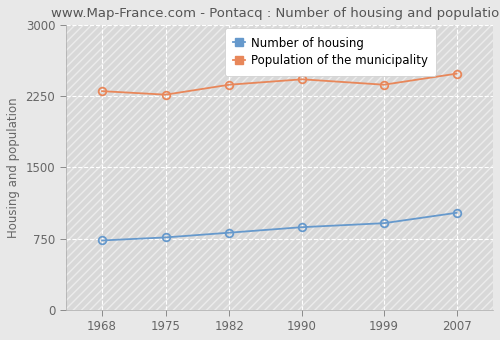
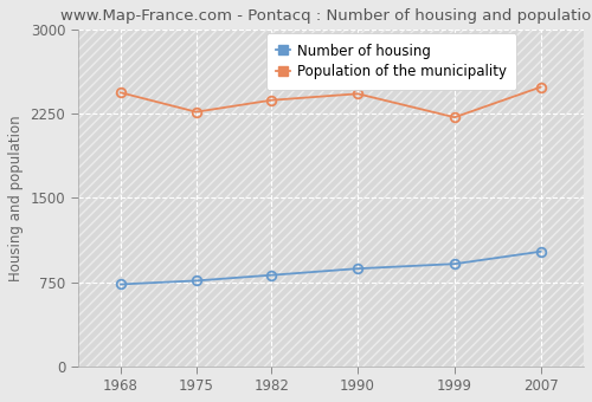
Population of the municipality/1968: 2300 -> 2440
Population of the municipality/1999: 2370 -> 2220
